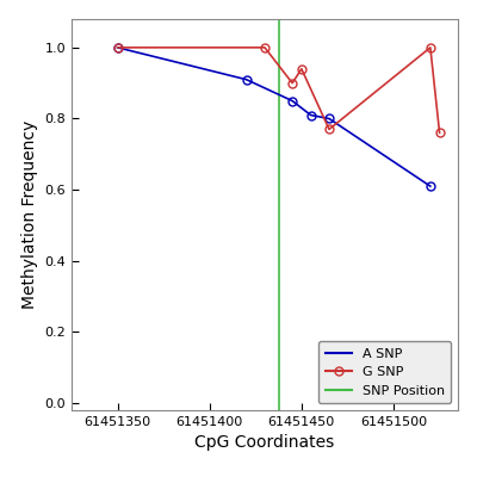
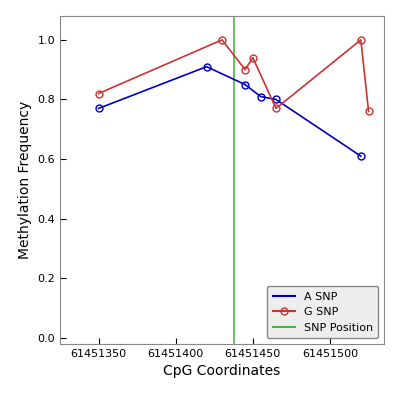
A SNP/61451350: 1.00 -> 0.77
G SNP/61451350: 1.00 -> 0.82
